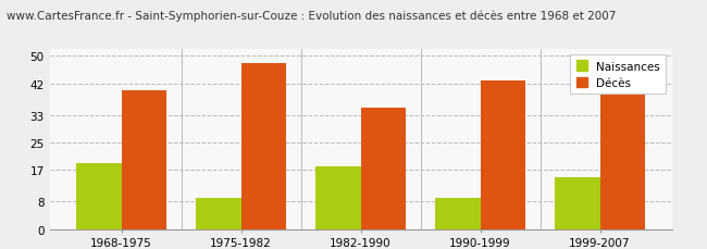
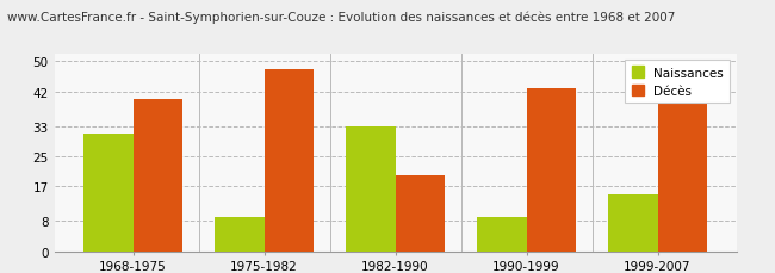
Naissances/1968-1975: 19 -> 31
Naissances/1982-1990: 18 -> 33
Décès/1982-1990: 35 -> 20
